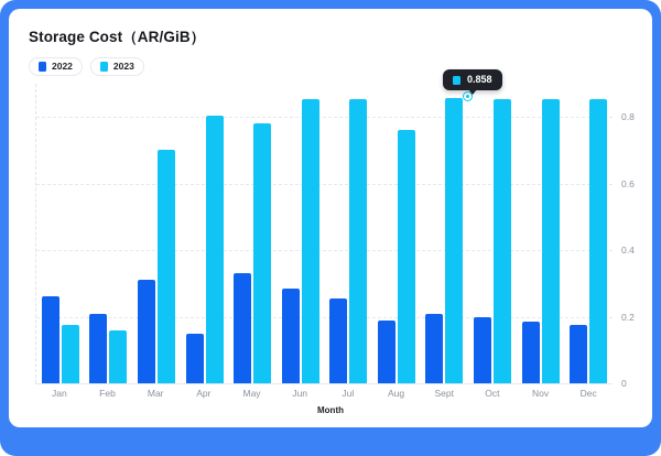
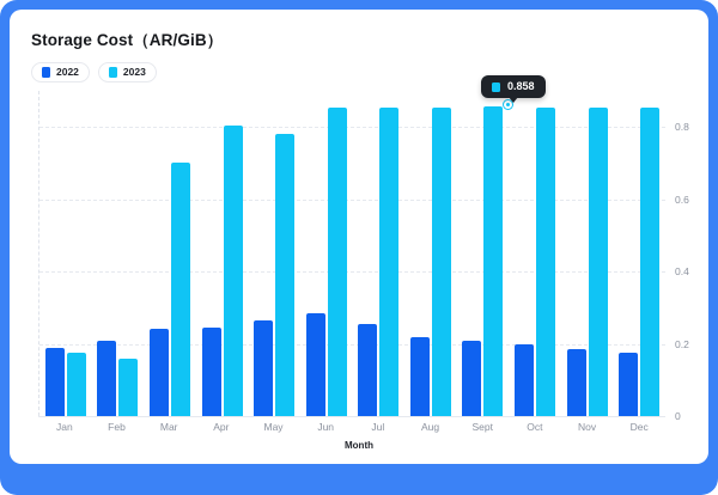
2022/Jan: 0.26 -> 0.19
2022/Mar: 0.31 -> 0.24
2022/Apr: 0.15 -> 0.24
2022/May: 0.33 -> 0.27
2022/Aug: 0.19 -> 0.22
2023/Aug: 0.76 -> 0.85
